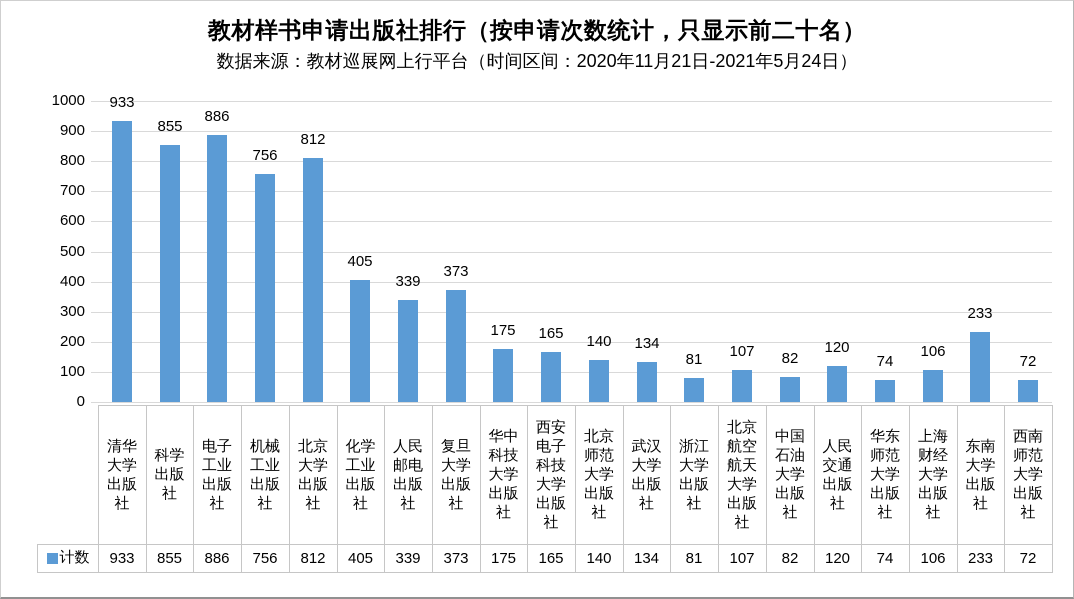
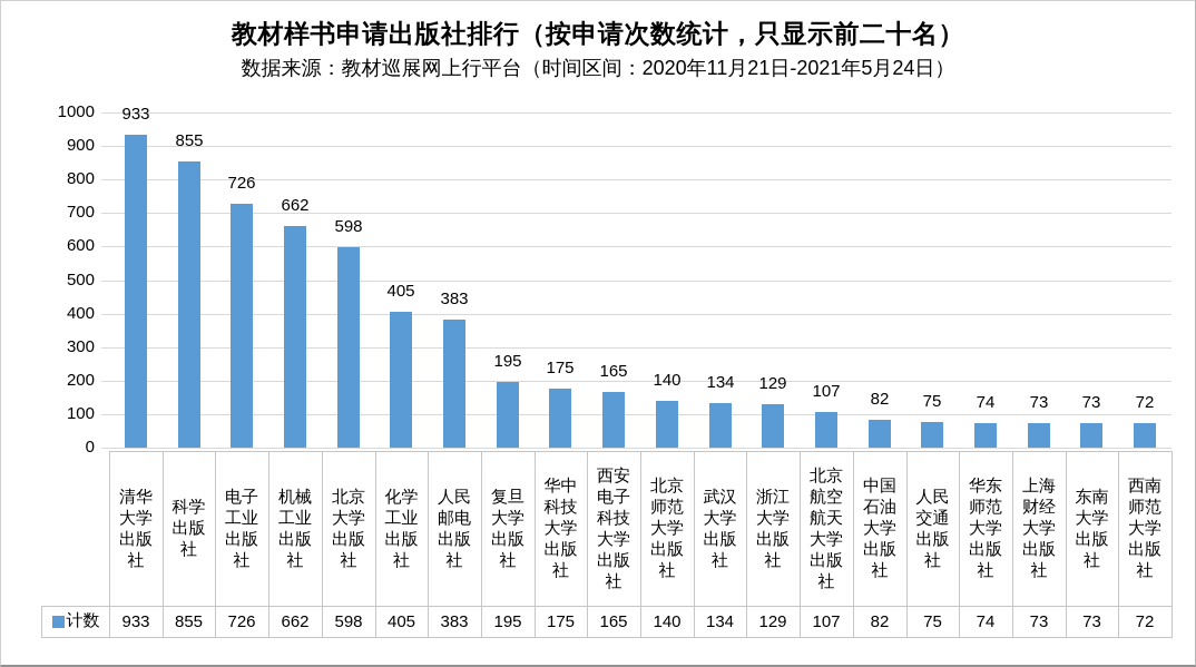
电子工业出版社: 886 -> 726
机械工业出版社: 756 -> 662
北京大学出版社: 812 -> 598
人民邮电出版社: 339 -> 383
复旦大学出版社: 373 -> 195
浙江大学出版社: 81 -> 129
人民交通出版社: 120 -> 75
上海财经大学出版社: 106 -> 73
东南大学出版社: 233 -> 73
